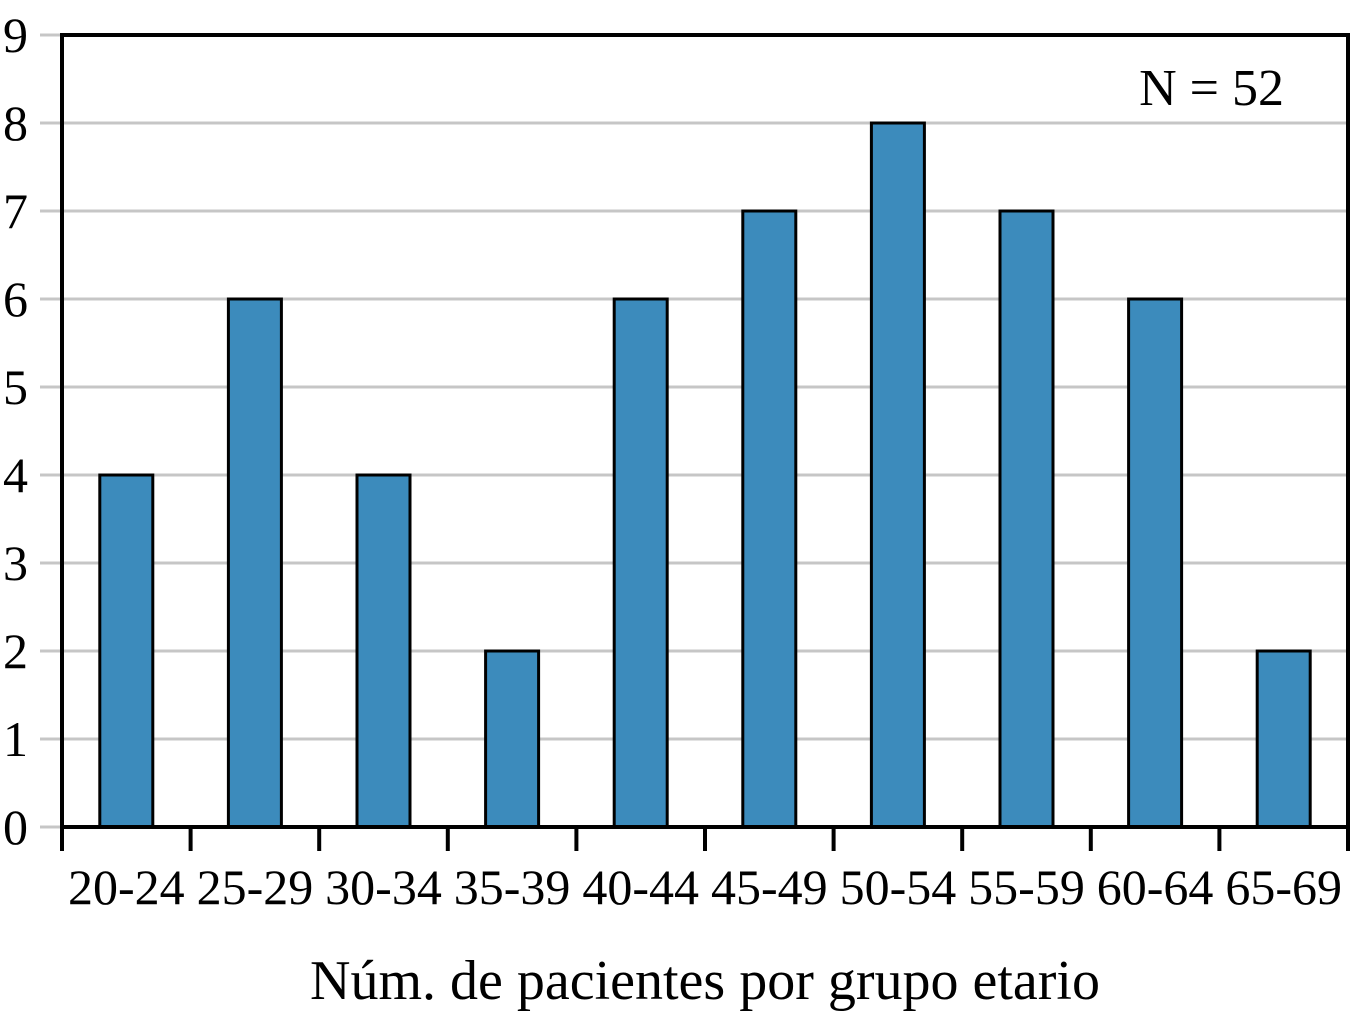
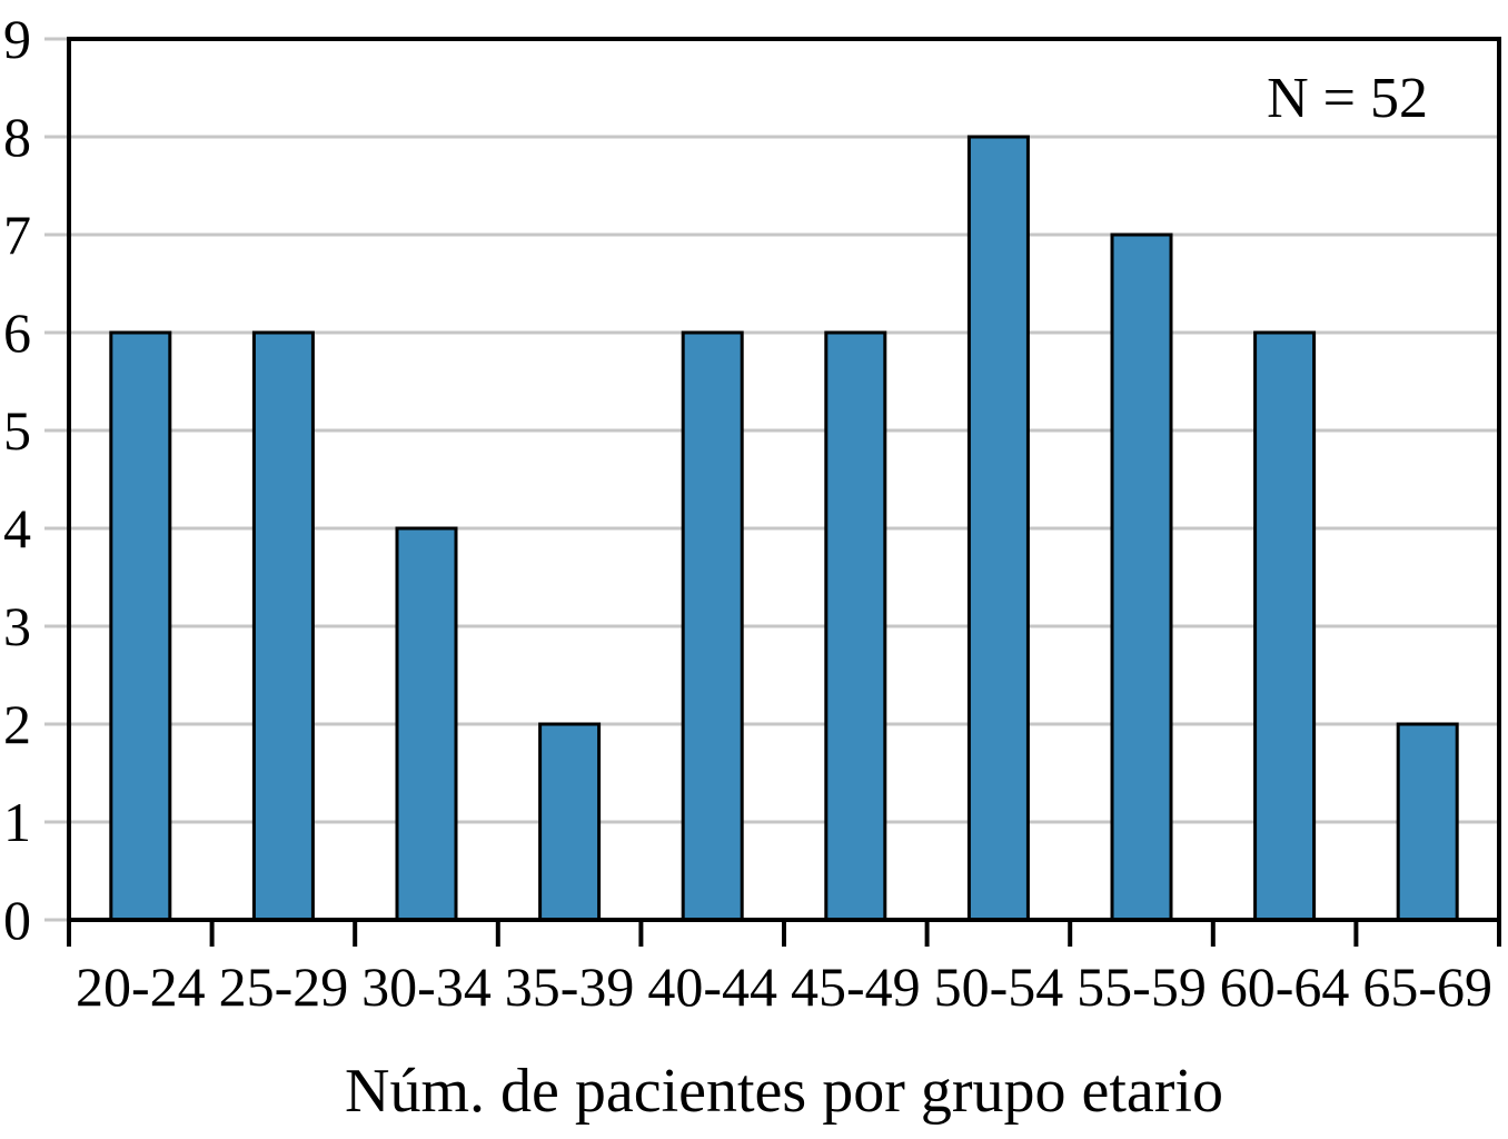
20-24: 4 -> 6
45-49: 7 -> 6
